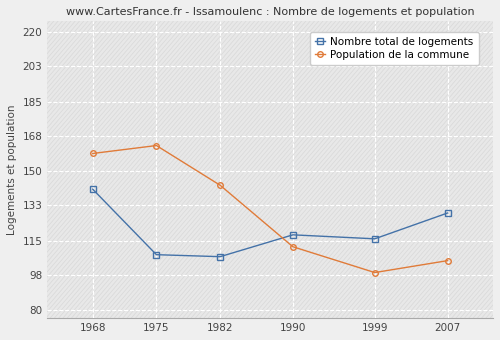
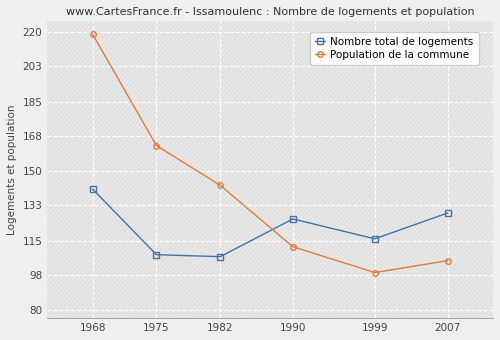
Population de la commune/1968: 159 -> 219
Nombre total de logements/1990: 118 -> 126
